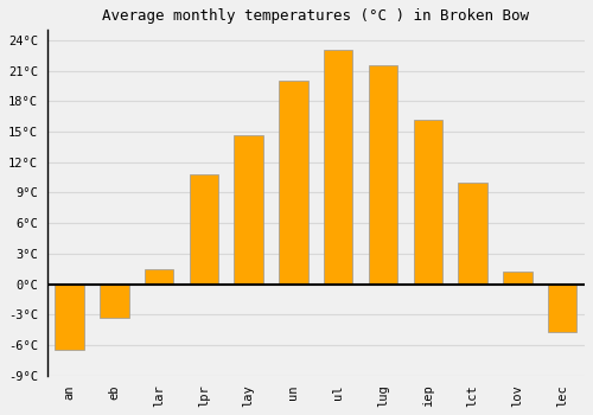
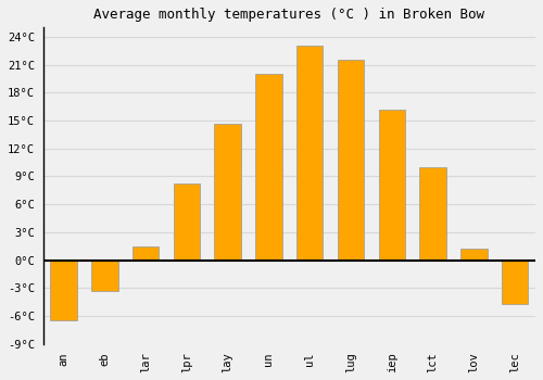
lpr: 10.8°C -> 8.2°C
